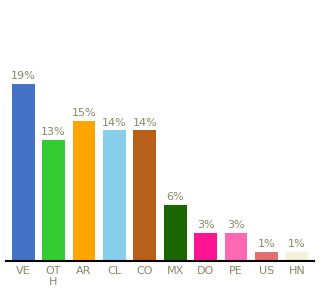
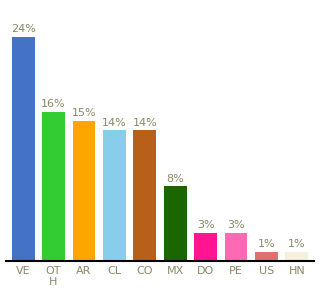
VE: 19% -> 24%
OT H: 13% -> 16%
MX: 6% -> 8%
